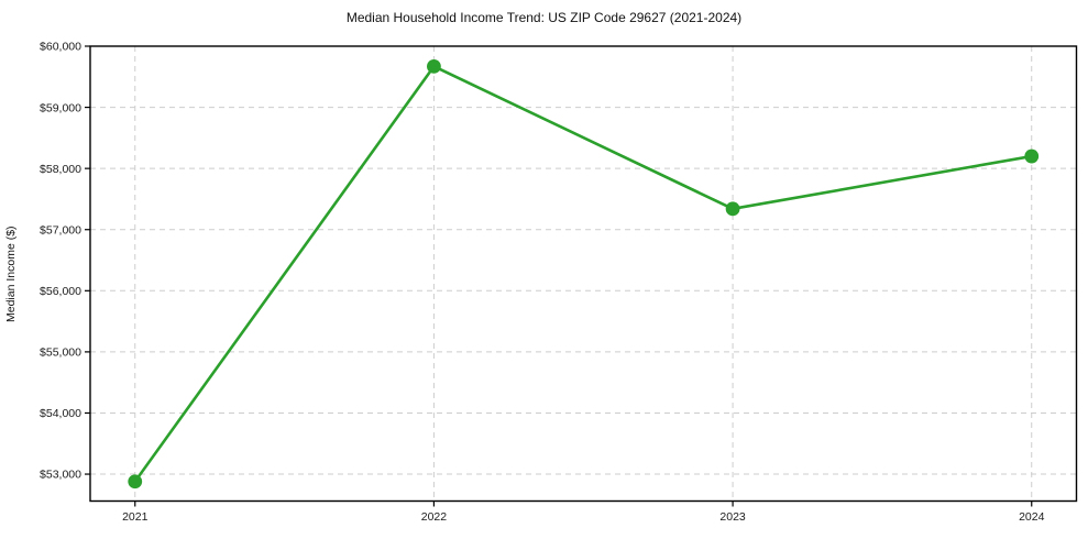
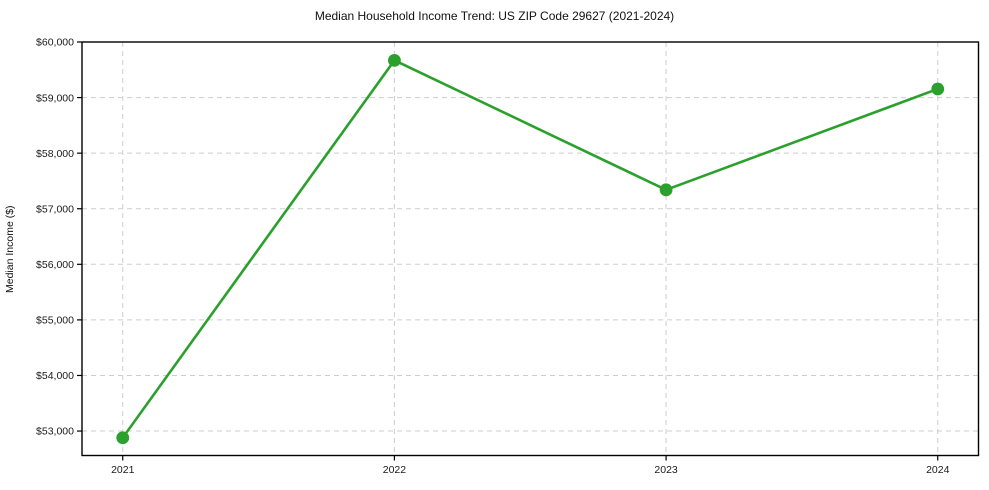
2024: $58200 -> $59200
